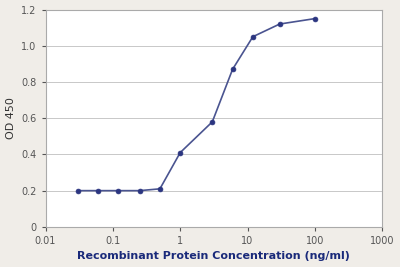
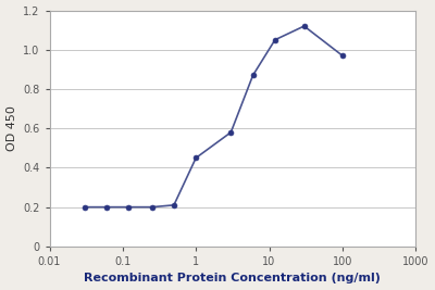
1: 0.41 -> 0.45
100: 1.15 -> 0.97
